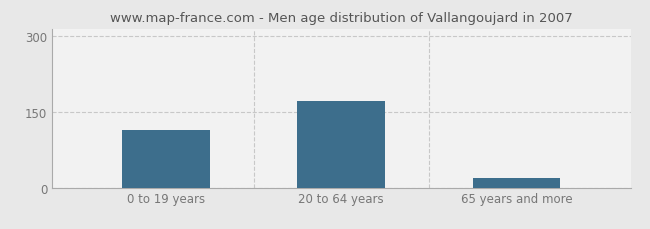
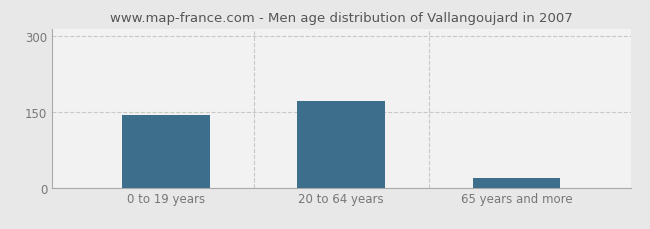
0 to 19 years: 115 -> 144
